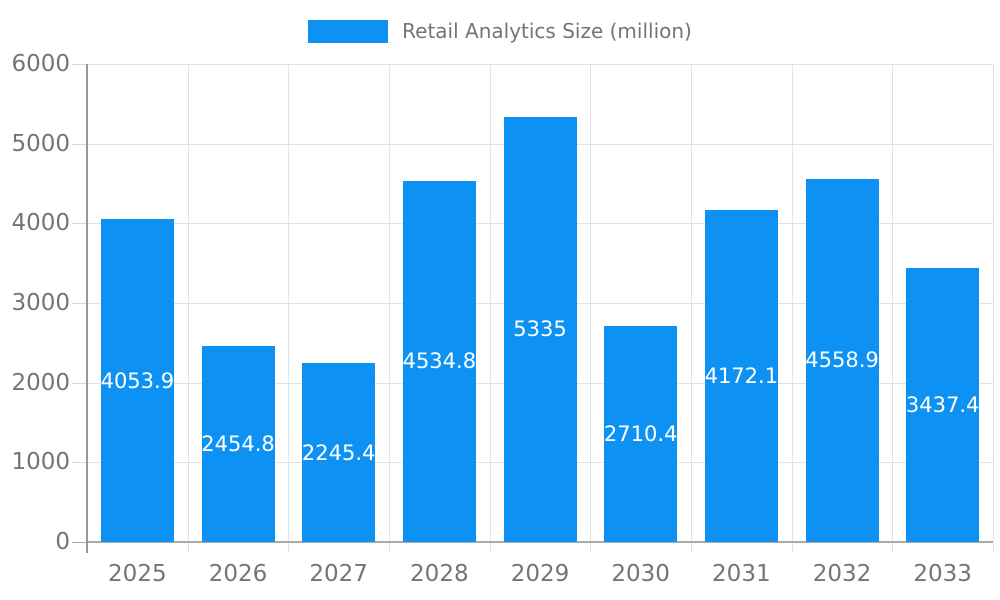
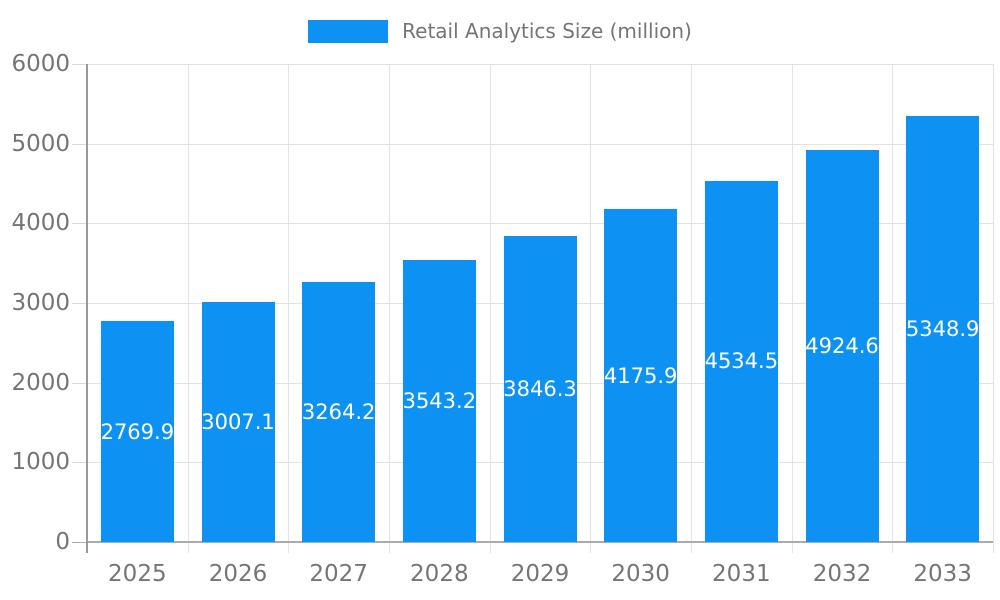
2025: 4053.9 -> 2769.9
2026: 2454.8 -> 3007.1
2027: 2245.4 -> 3264.2
2028: 4534.8 -> 3543.2
2029: 5335 -> 3846.3
2030: 2710.4 -> 4175.9
2031: 4172.1 -> 4534.5
2032: 4558.9 -> 4924.6
2033: 3437.4 -> 5348.9
